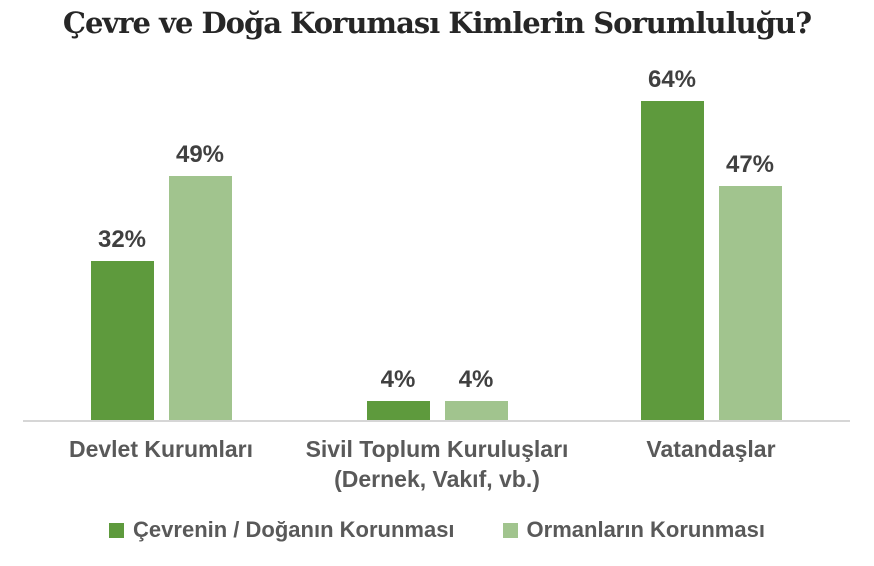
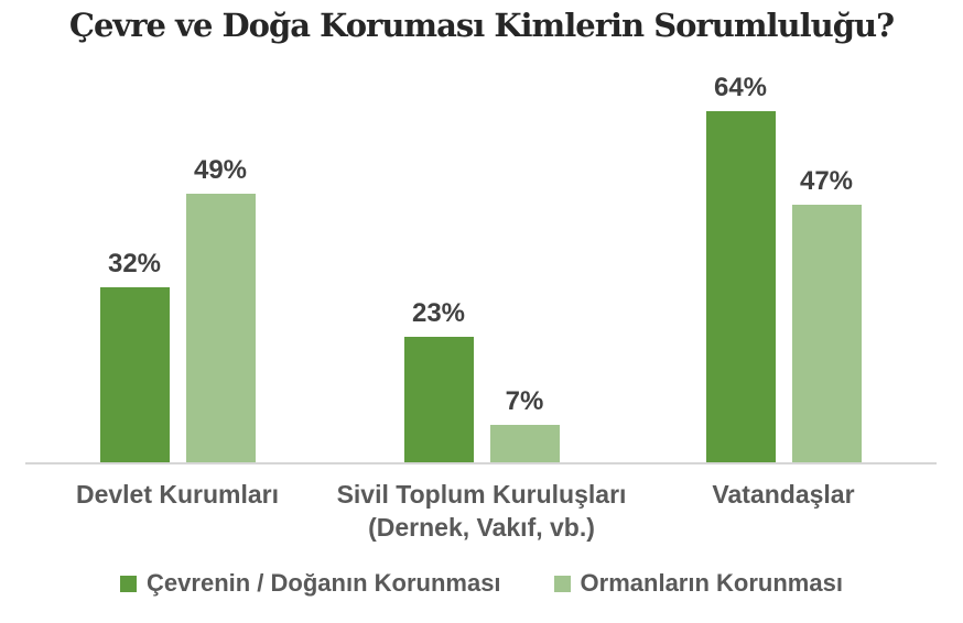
Çevrenin / Doğanın Korunması/Sivil Toplum Kuruluşları (Dernek, Vakıf, vb.): 4% -> 23%
Ormanların Korunması/Sivil Toplum Kuruluşları (Dernek, Vakıf, vb.): 4% -> 7%
